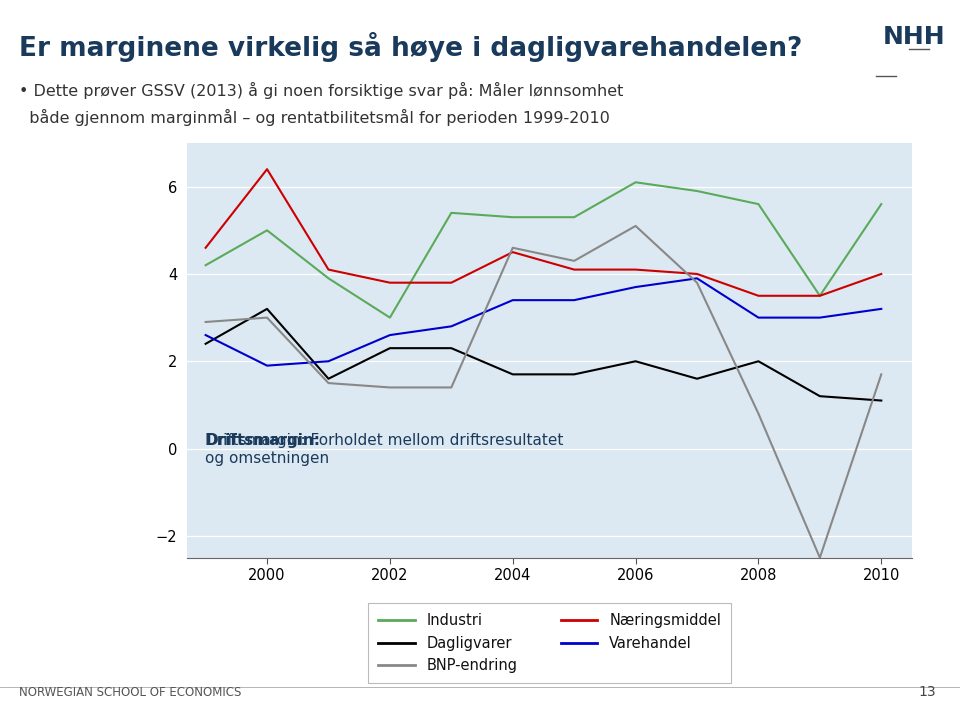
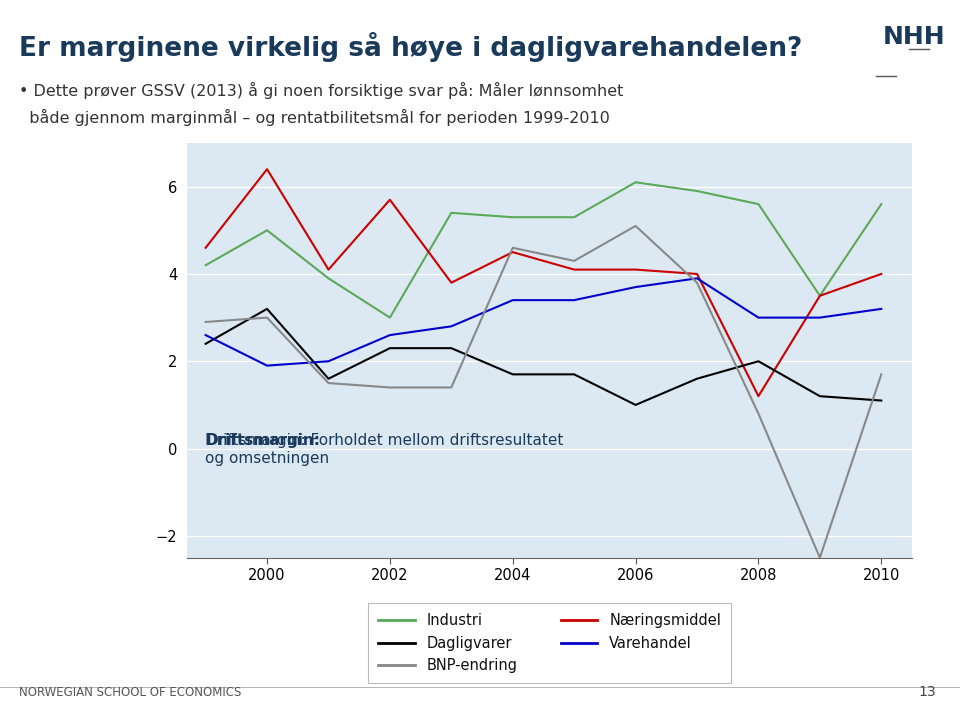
Næringsmiddel/2002: 3.8 -> 5.7
Dagligvarer/2006: 2.0 -> 1.0
Næringsmiddel/2008: 3.5 -> 1.2
